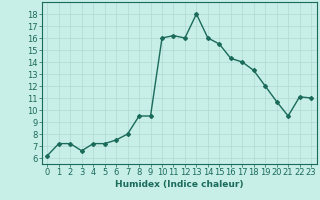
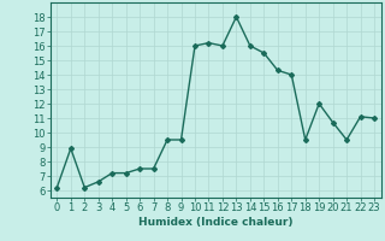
1: 7.2 -> 8.9
2: 7.2 -> 6.2
7: 8.0 -> 7.5
18: 13.3 -> 9.5
